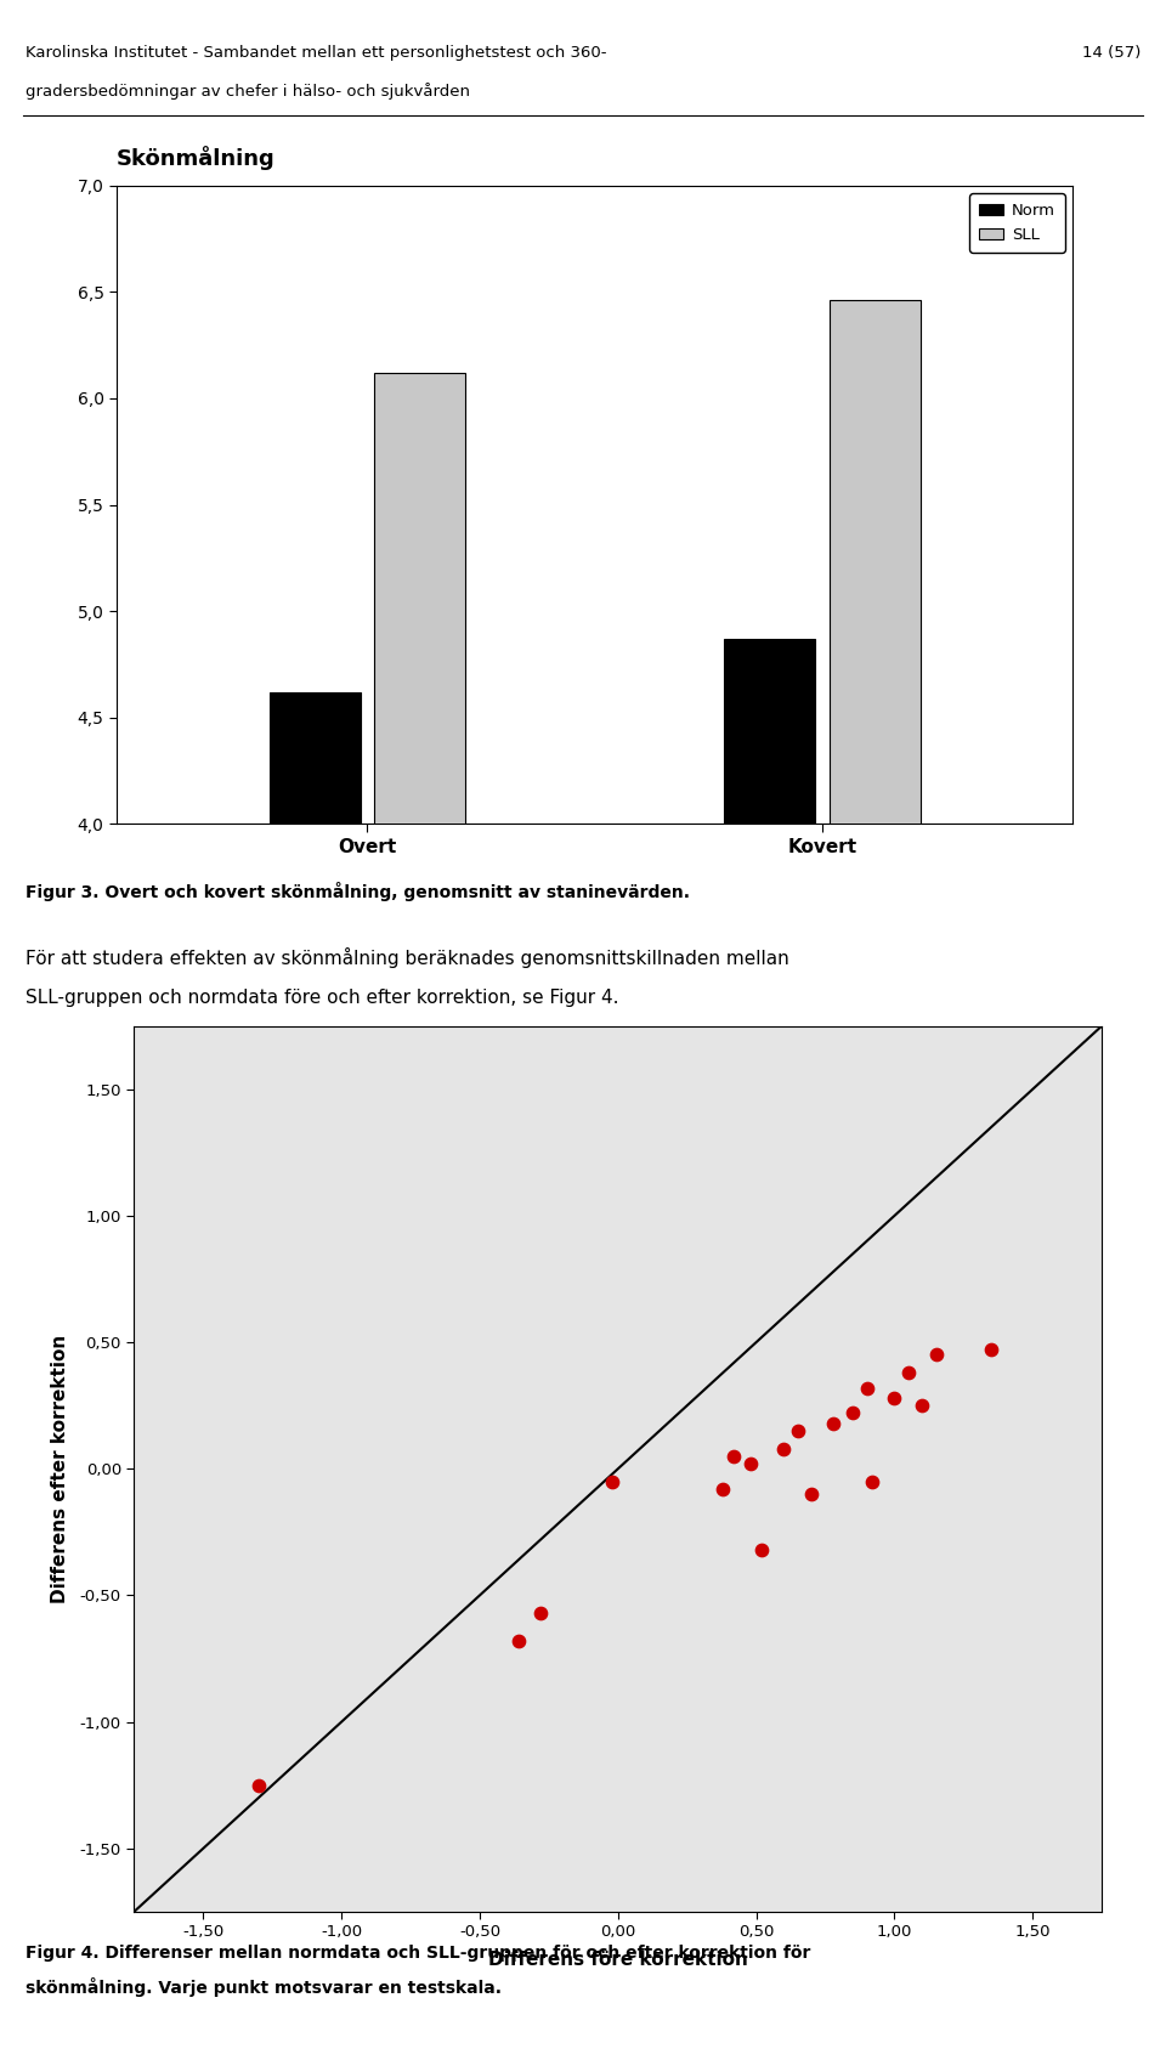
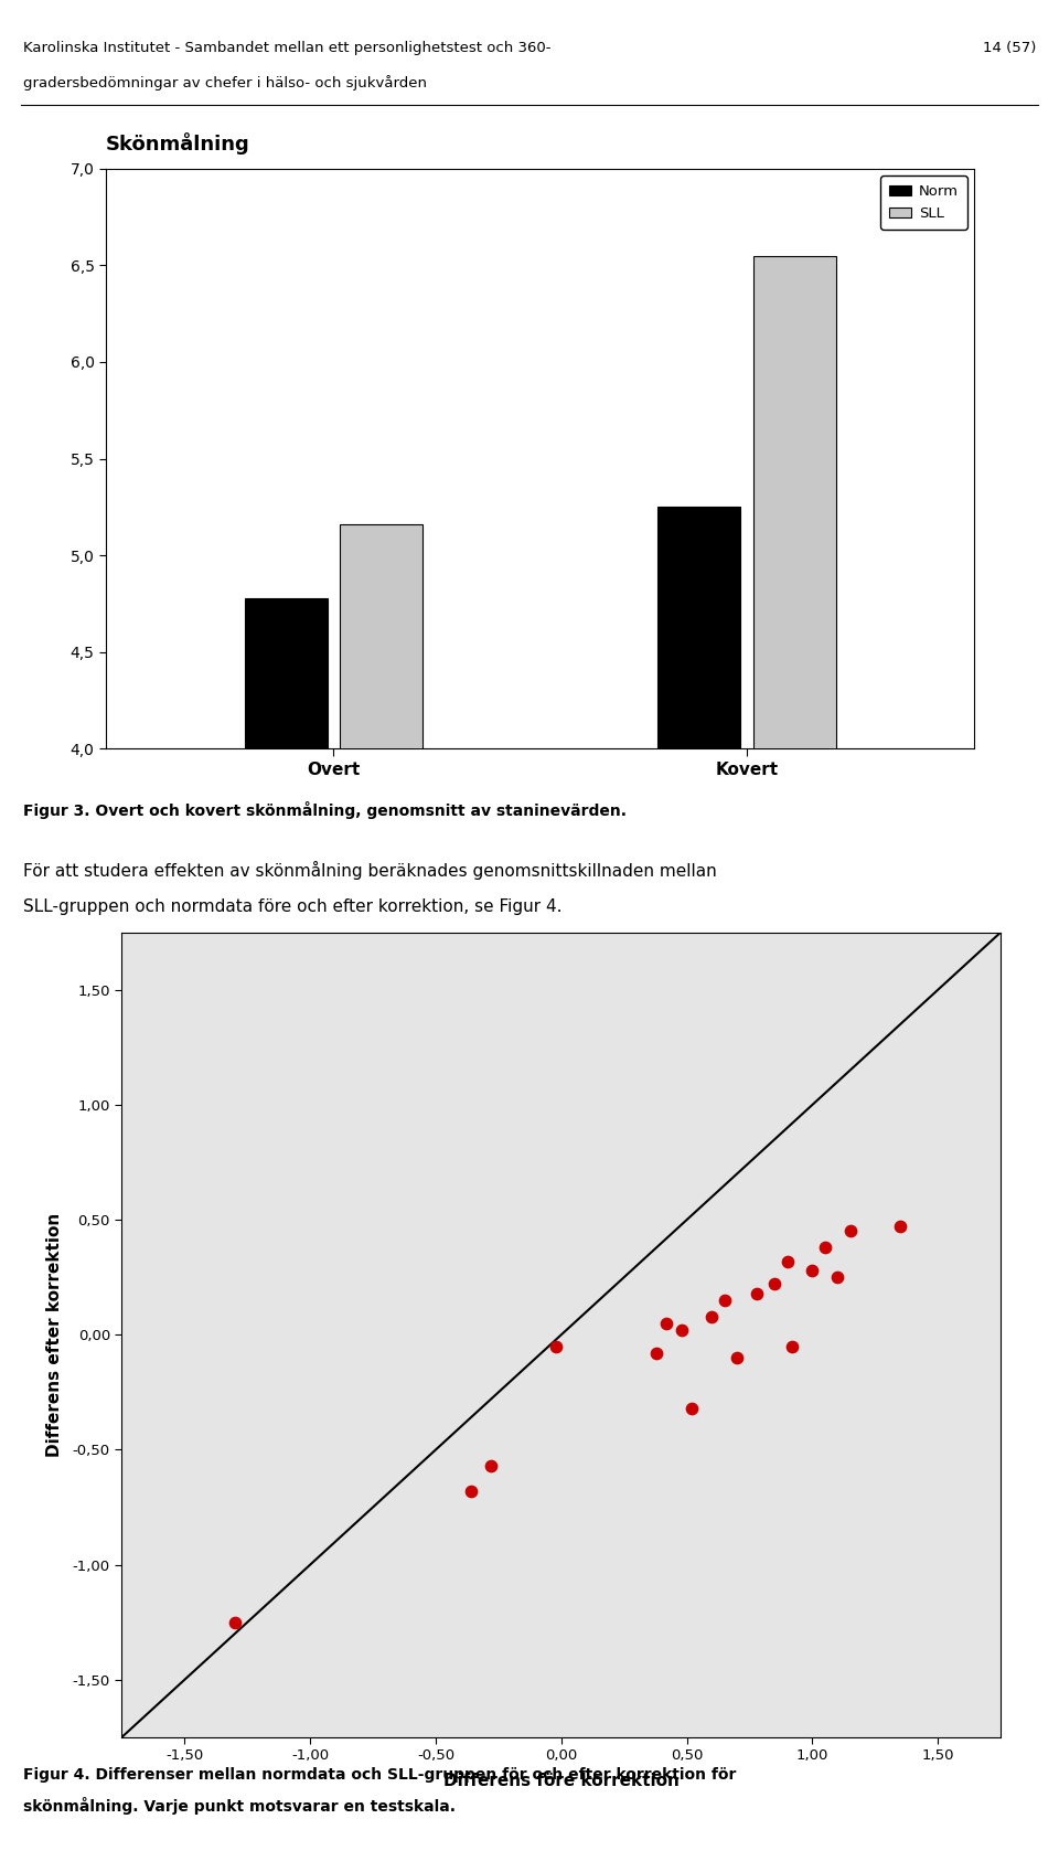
Skönmålning/Norm/Overt: 4,62 -> 4,78
Skönmålning/SLL/Overt: 6,12 -> 5,16
Skönmålning/Norm/Kovert: 4,87 -> 5,25
Skönmålning/SLL/Kovert: 6,46 -> 6,55
